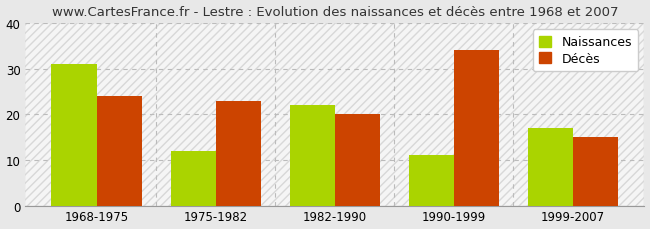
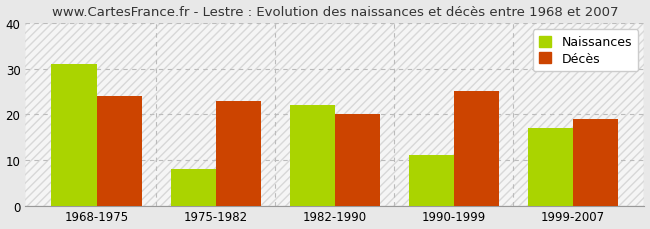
Naissances/1975-1982: 12 -> 8
Décès/1990-1999: 34 -> 25
Décès/1999-2007: 15 -> 19
